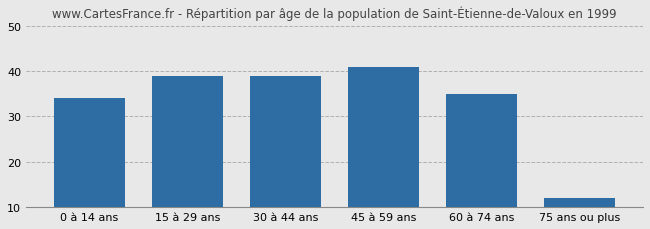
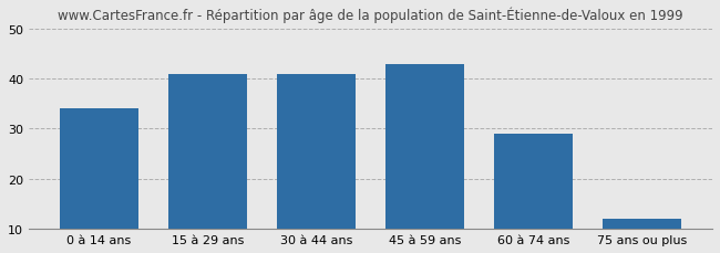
15 à 29 ans: 39 -> 41
30 à 44 ans: 39 -> 41
45 à 59 ans: 41 -> 43
60 à 74 ans: 35 -> 29
